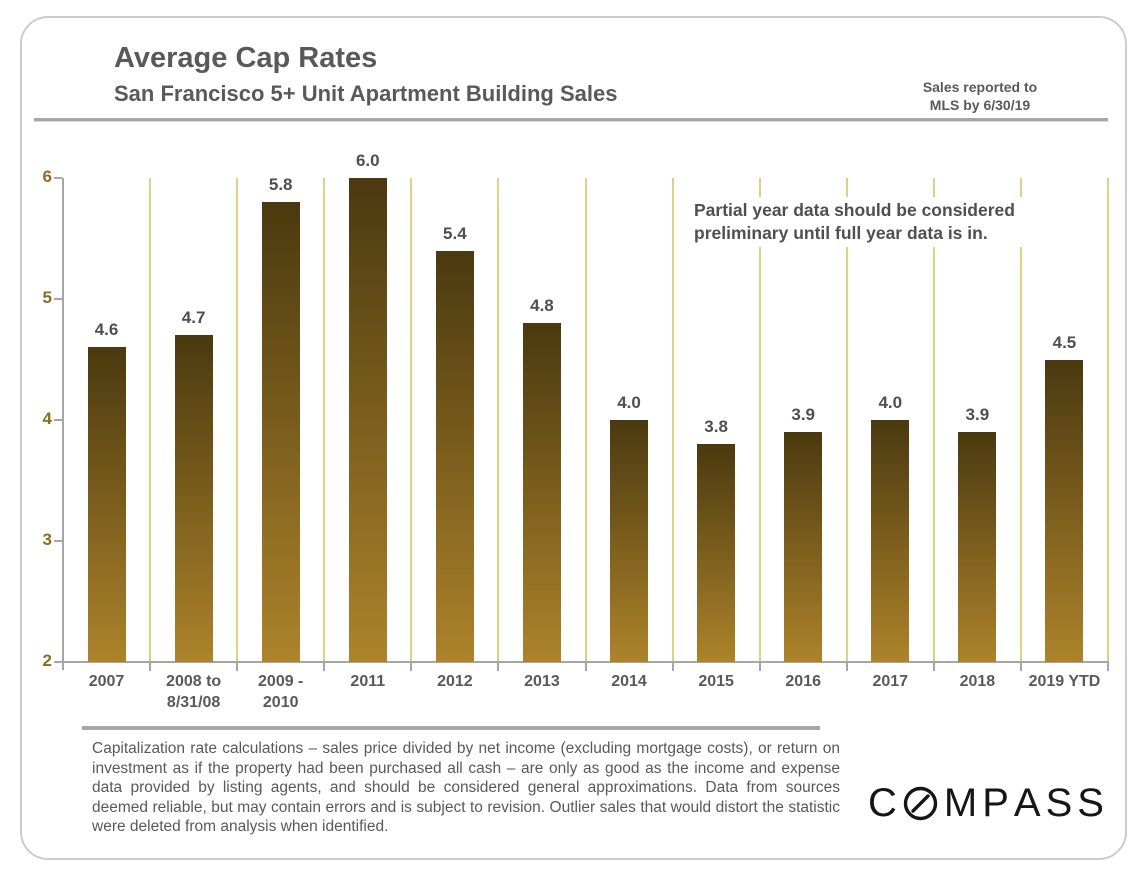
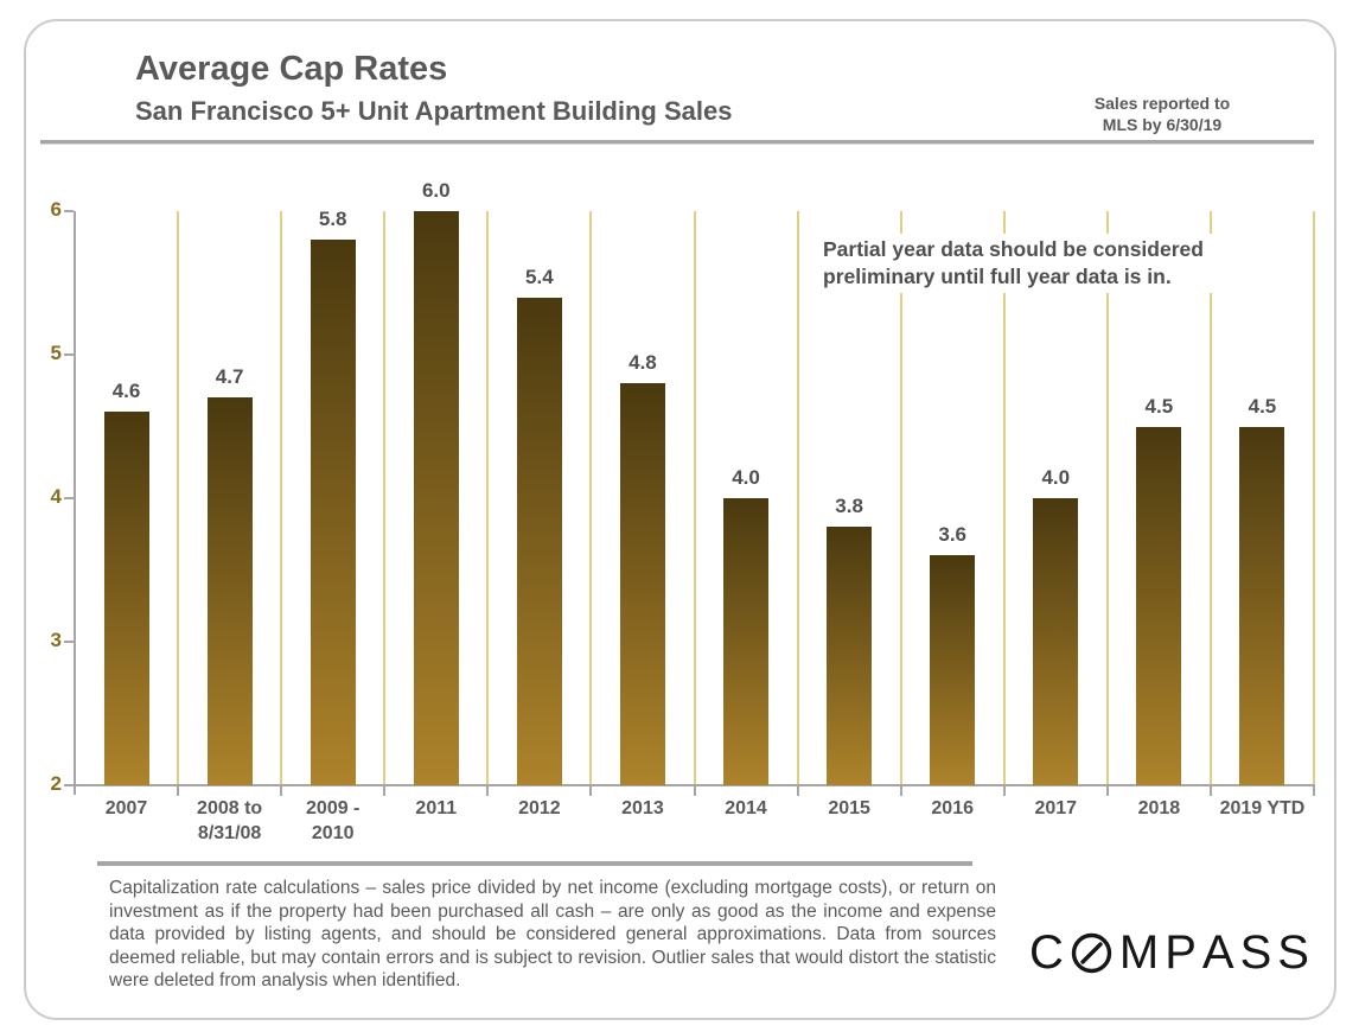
2016: 3.9 -> 3.6
2018: 3.9 -> 4.5
